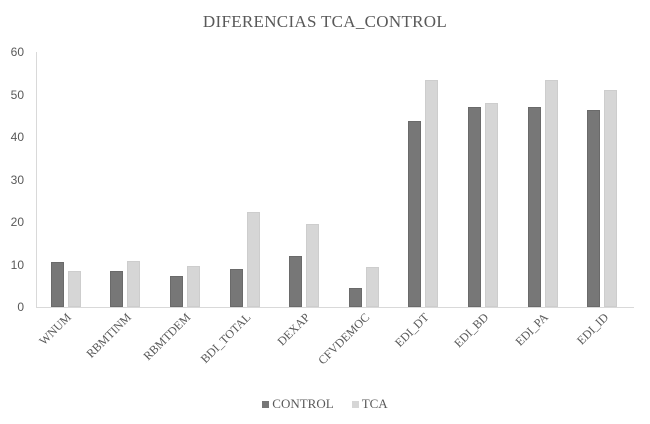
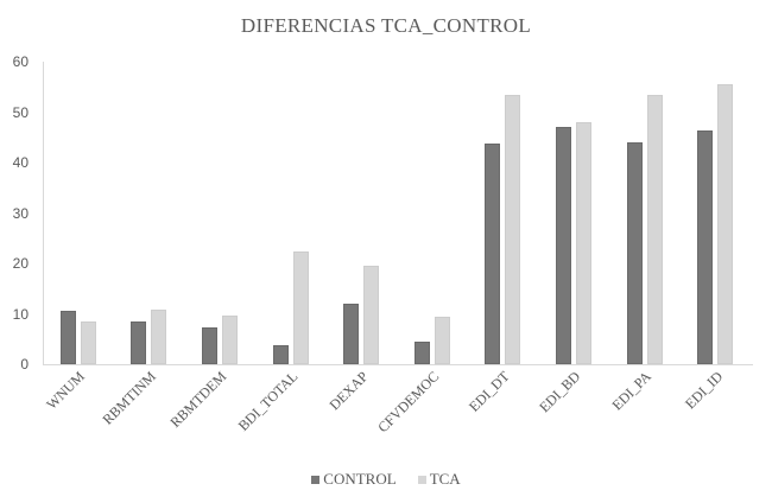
CONTROL/BDI_TOTAL: 9 -> 4
CONTROL/EDI_PA: 47 -> 44
TCA/EDI_ID: 51 -> 56
